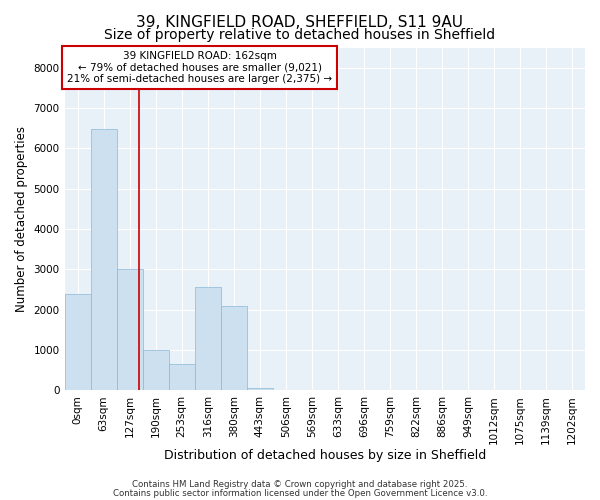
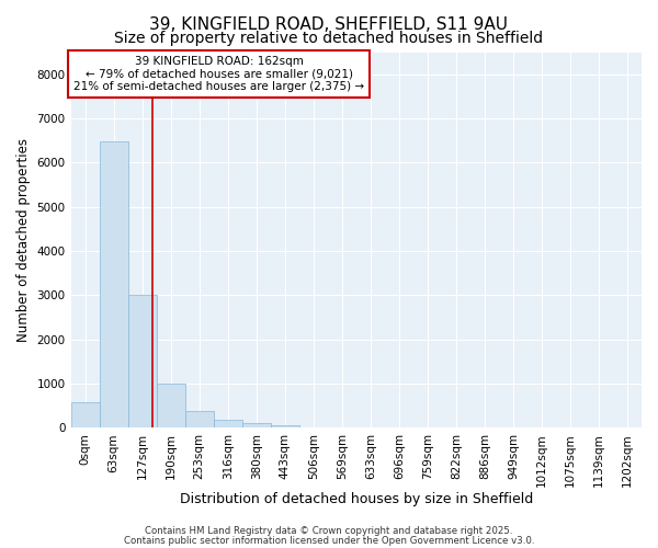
0sqm: 2400 -> 580
253sqm: 650 -> 380
316sqm: 2550 -> 170
380sqm: 2100 -> 100
